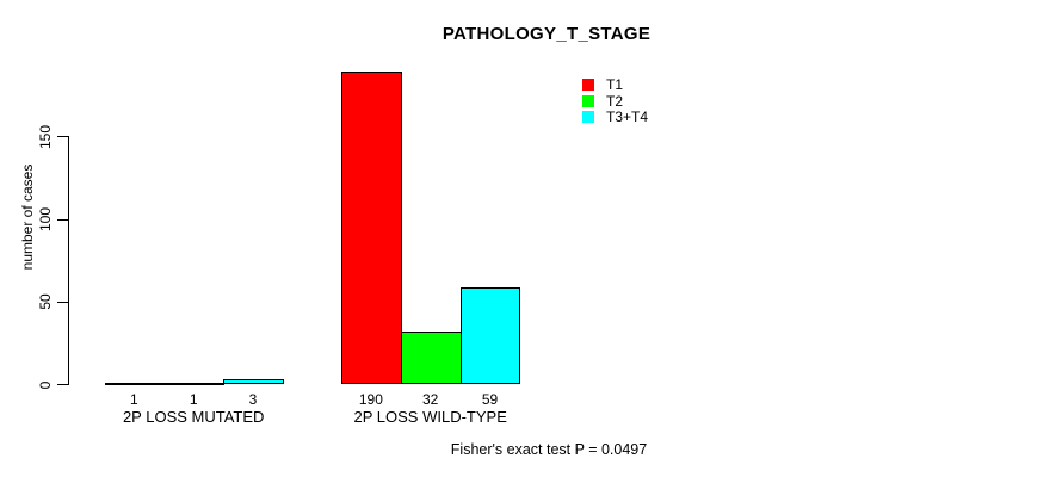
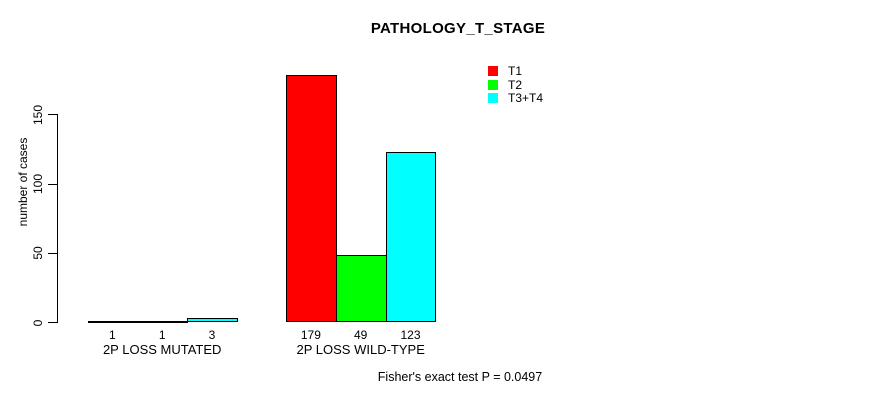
T1/2P LOSS WILD-TYPE: 190 -> 179
T2/2P LOSS WILD-TYPE: 32 -> 49
T3+T4/2P LOSS WILD-TYPE: 59 -> 123
